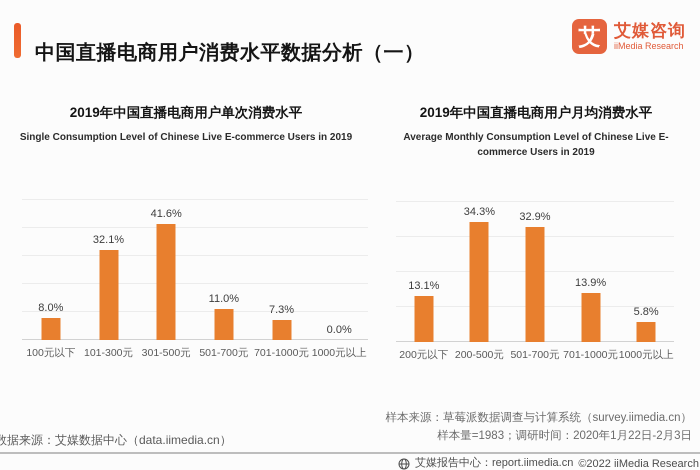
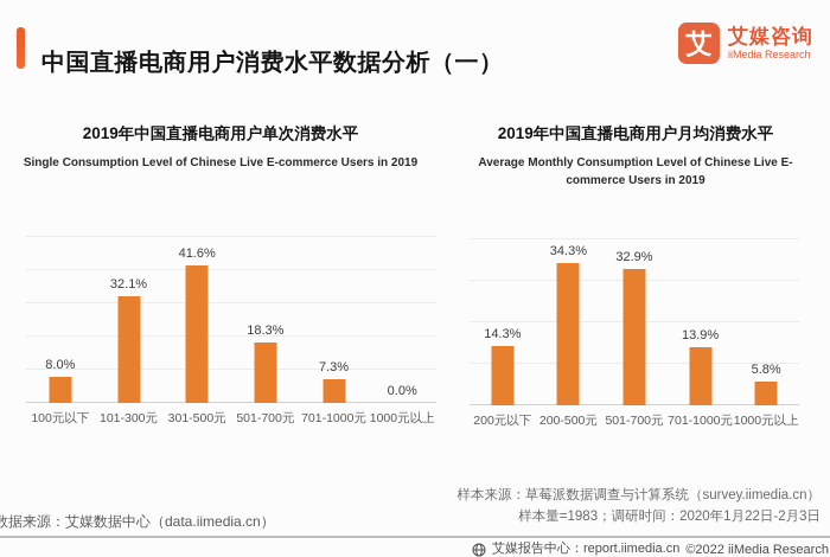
2019年中国直播电商用户单次消费水平/501-700元: 11.0% -> 18.3%
2019年中国直播电商用户月均消费水平/200元以下: 13.1% -> 14.3%
